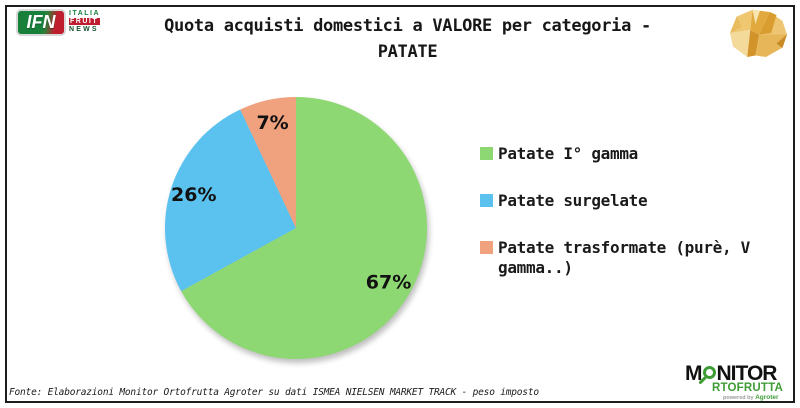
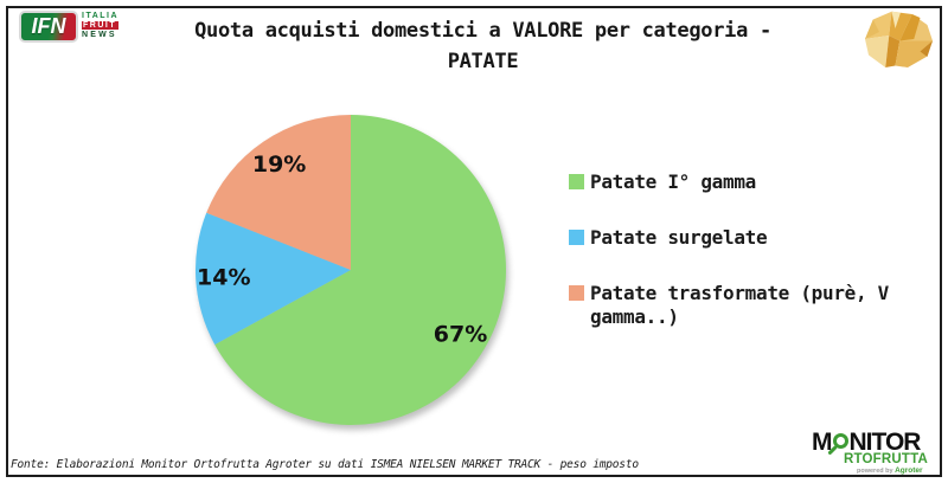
Patate surgelate: 26% -> 14%
Patate trasformate (purè, V gamma..): 7% -> 19%
